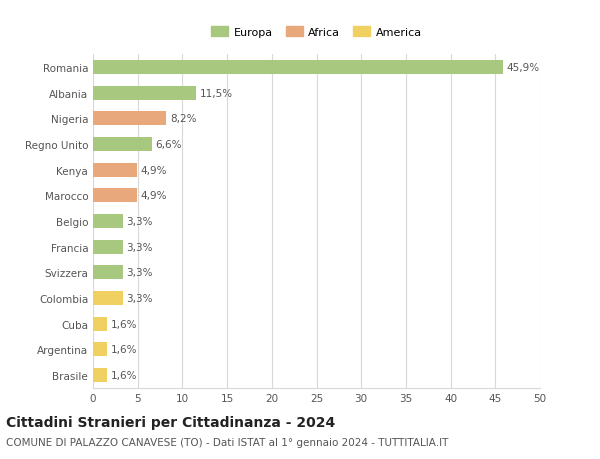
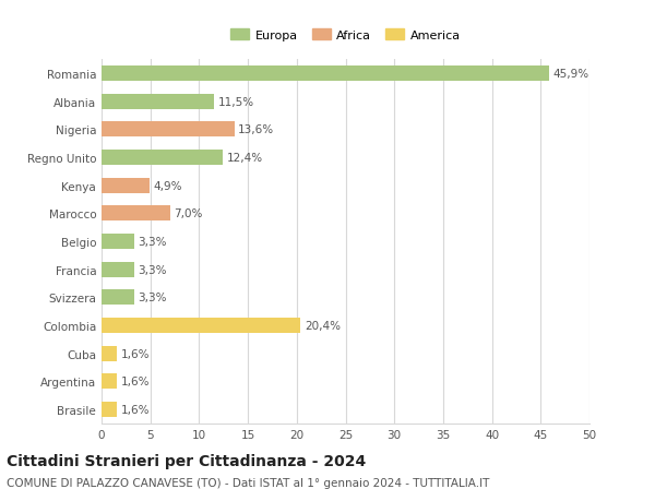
Nigeria: 8,2% -> 13,6%
Regno Unito: 6,6% -> 12,4%
Marocco: 4,9% -> 7,0%
Colombia: 3,3% -> 20,4%
